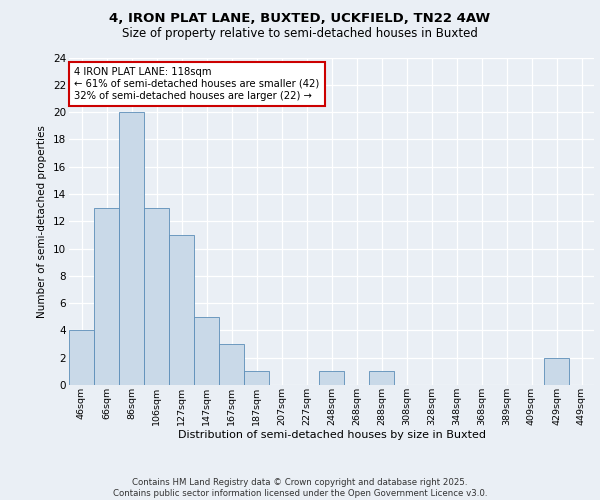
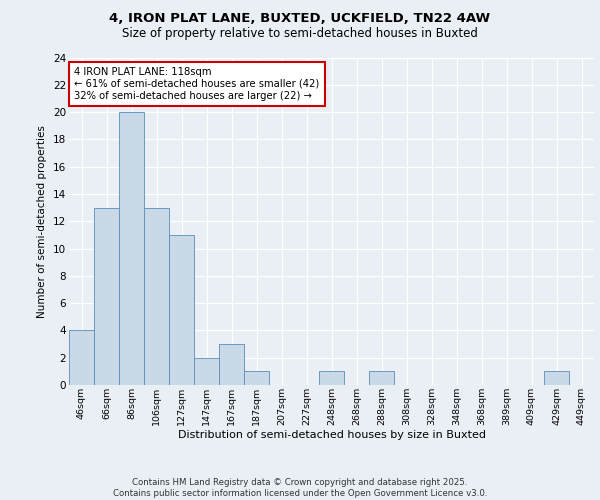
147sqm: 5 -> 2
429sqm: 2 -> 1
